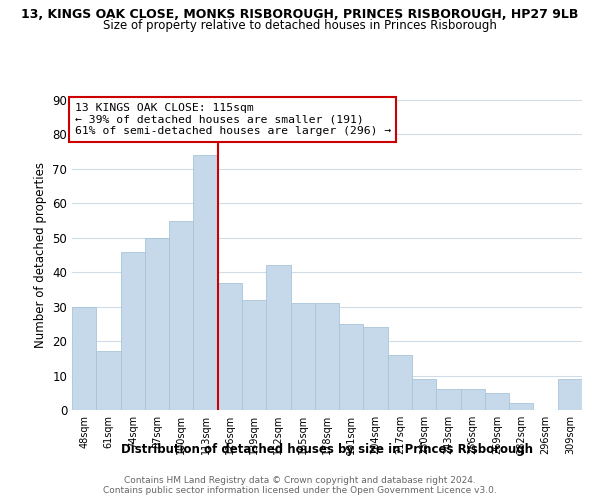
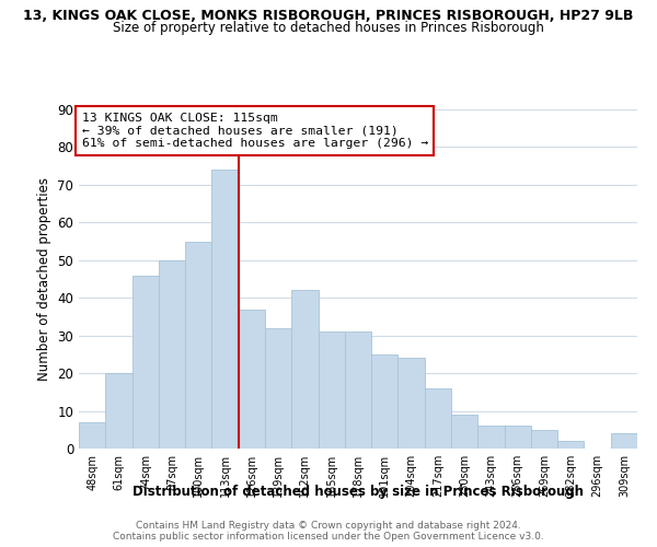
48sqm: 30 -> 7
61sqm: 17 -> 20
309sqm: 9 -> 4
